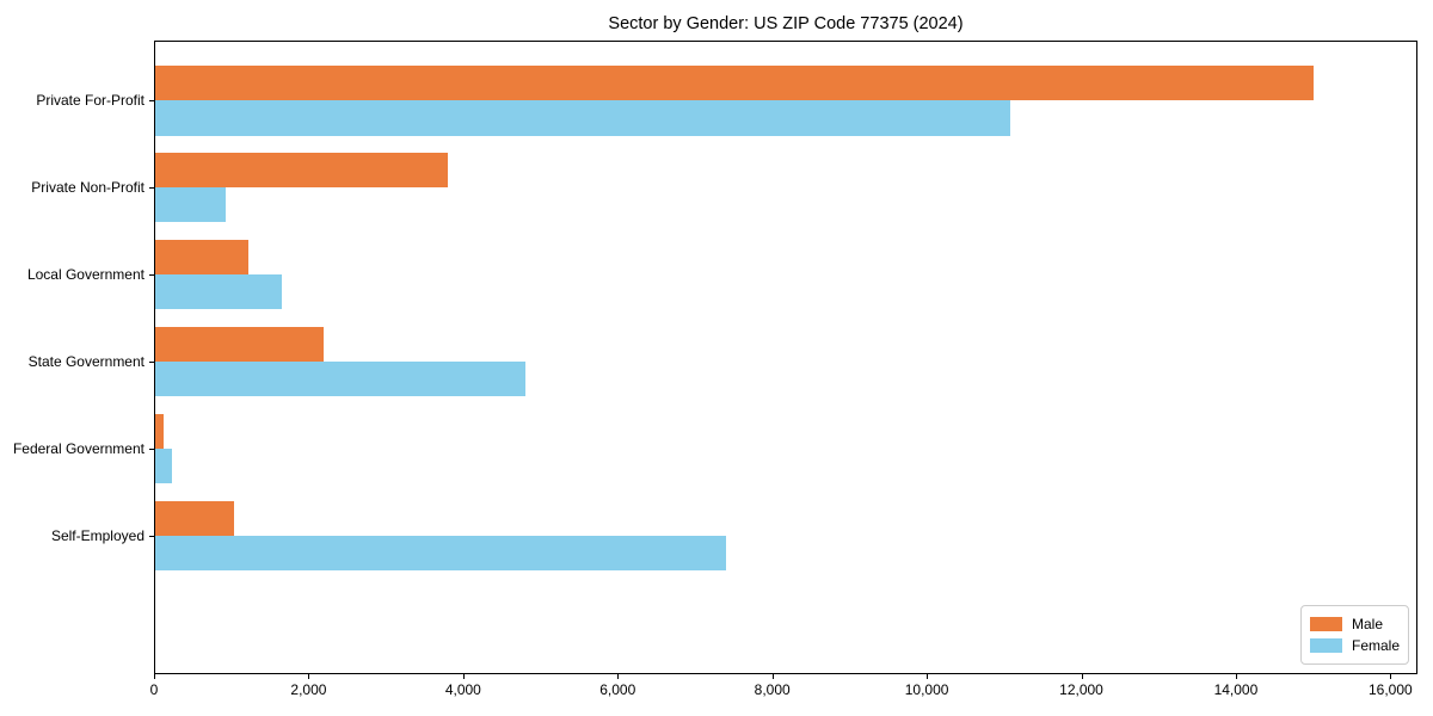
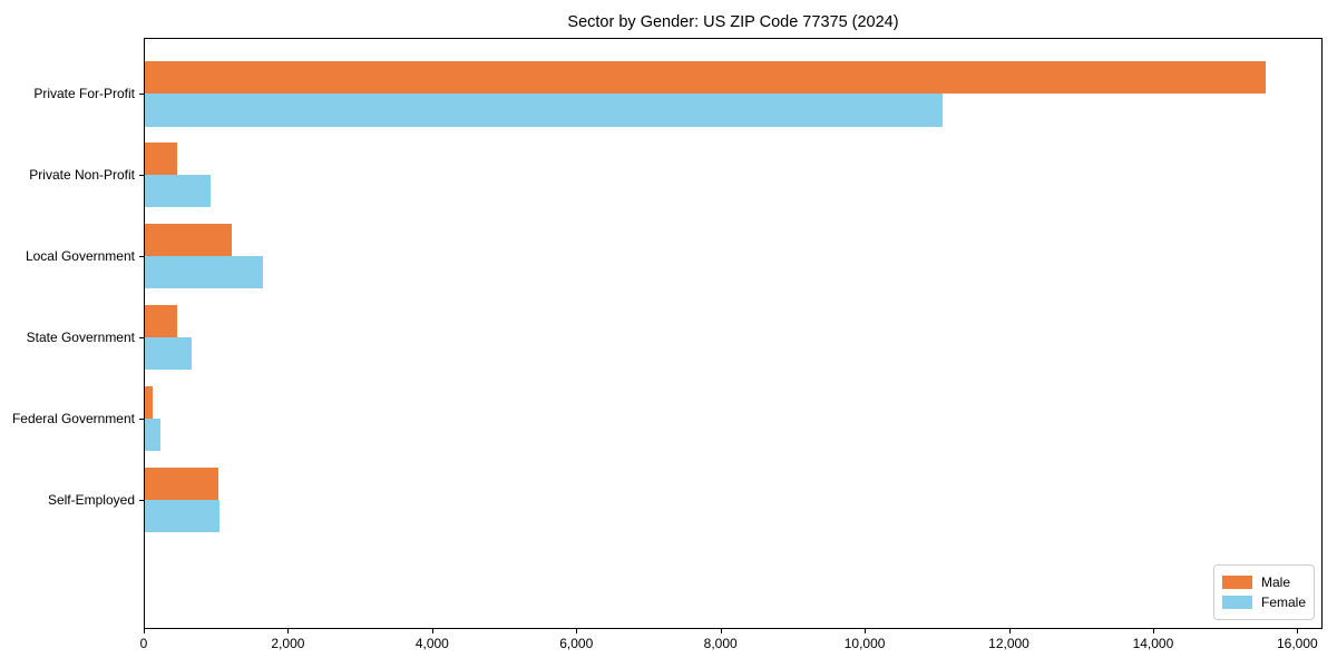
Male/Private For-Profit: 15000 -> 15600
Male/Private Non-Profit: 3800 -> 500
Male/State Government: 2200 -> 500
Female/State Government: 4800 -> 700
Female/Self-Employed: 7400 -> 1000
